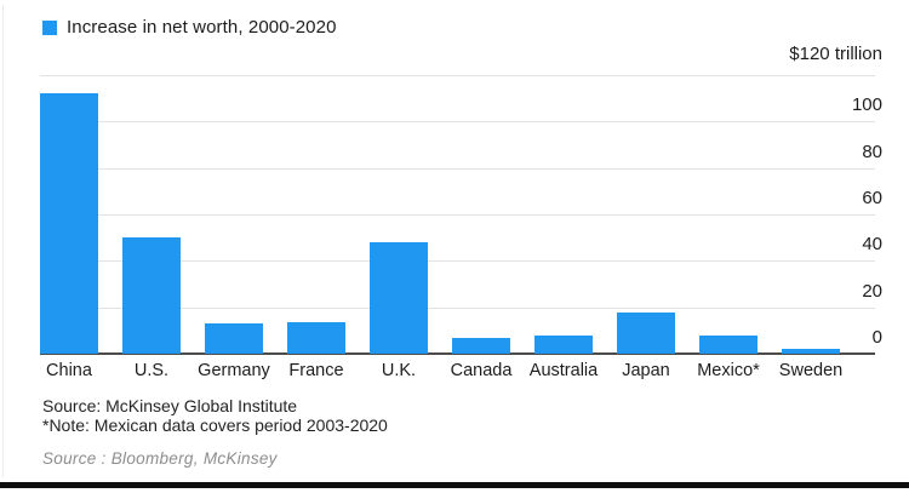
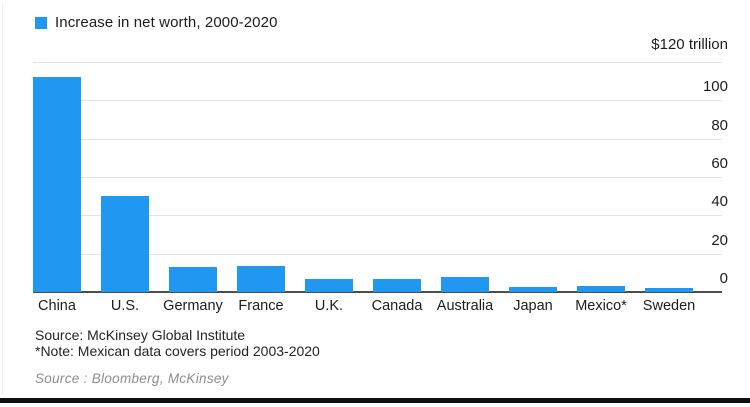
U.K.: 48 -> 7
Japan: 18 -> 2
Mexico*: 8 -> 3
